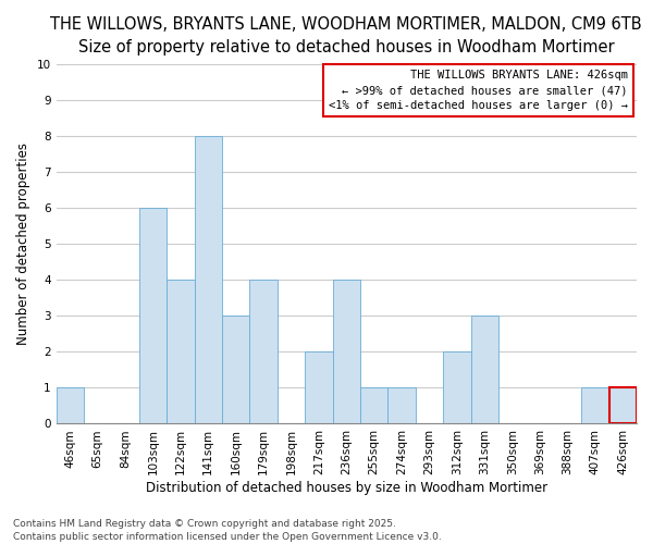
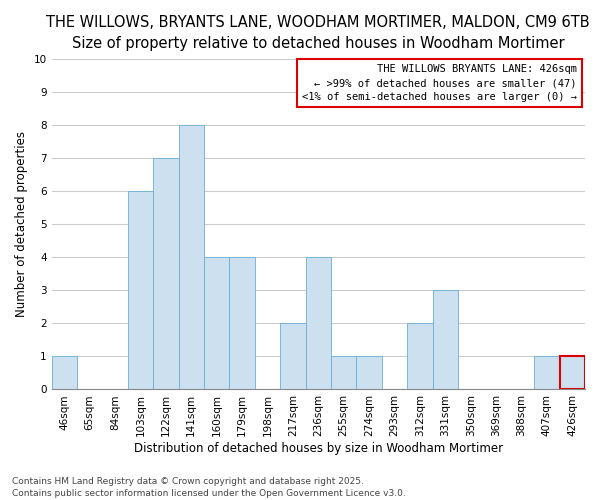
122sqm: 4 -> 7
160sqm: 3 -> 4
